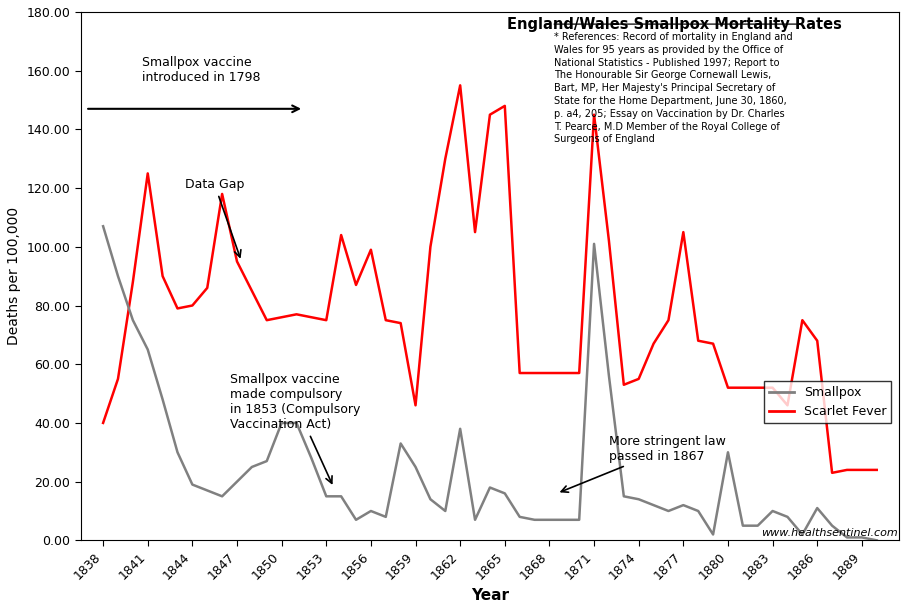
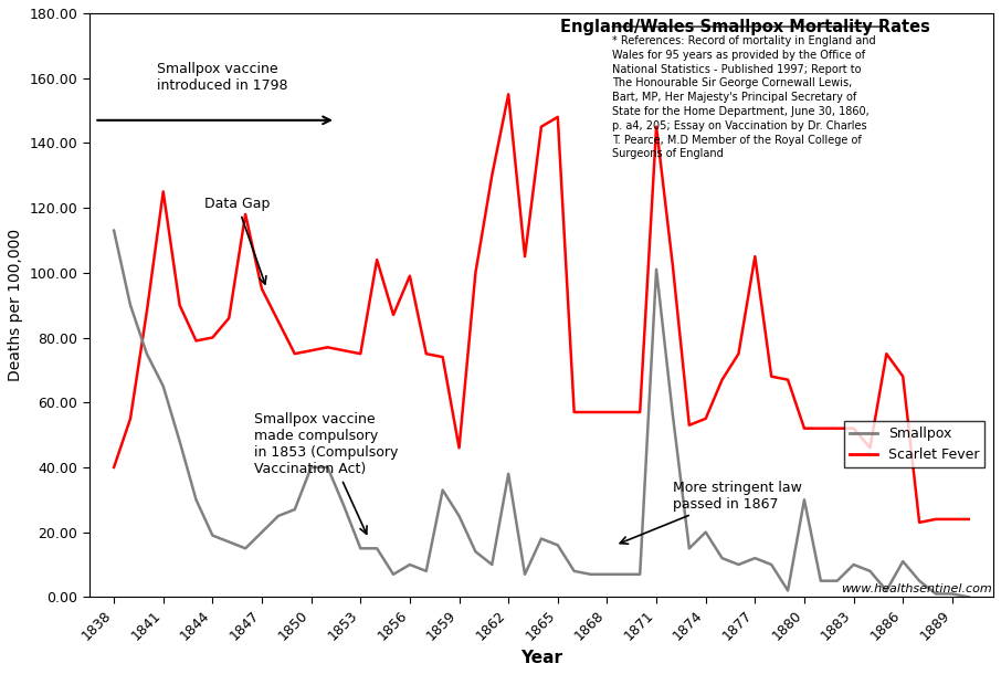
Smallpox/1838: 107 -> 113
Smallpox/1874: 14 -> 20
